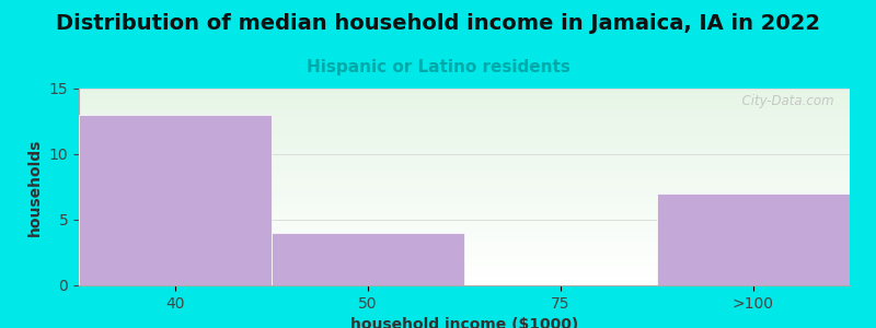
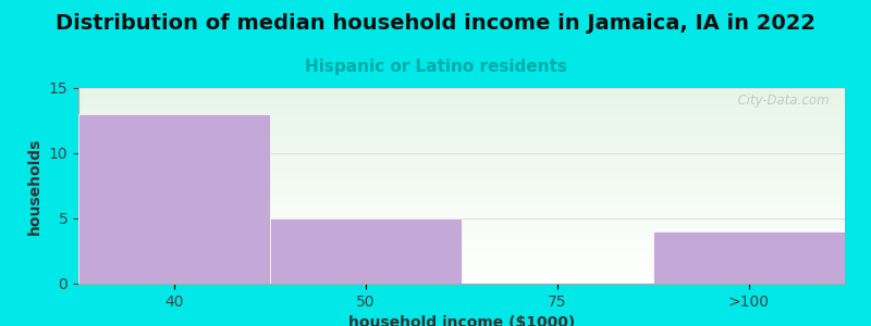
50: 4 -> 5
>100: 7 -> 4
